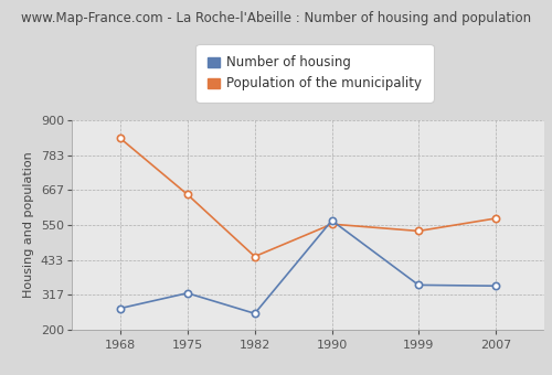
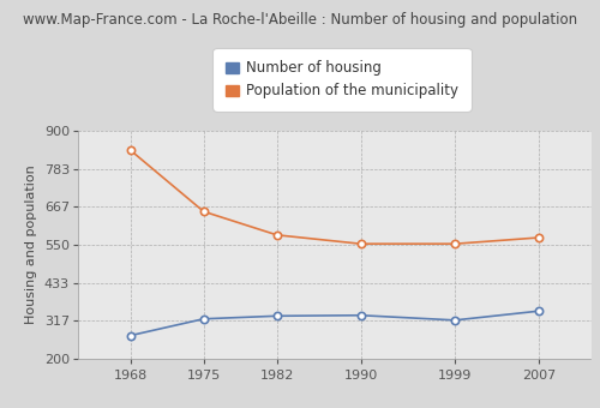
Number of housing/1982: 255 -> 332
Population of the municipality/1982: 445 -> 580
Number of housing/1990: 565 -> 334
Number of housing/1999: 350 -> 319
Population of the municipality/1999: 530 -> 553
